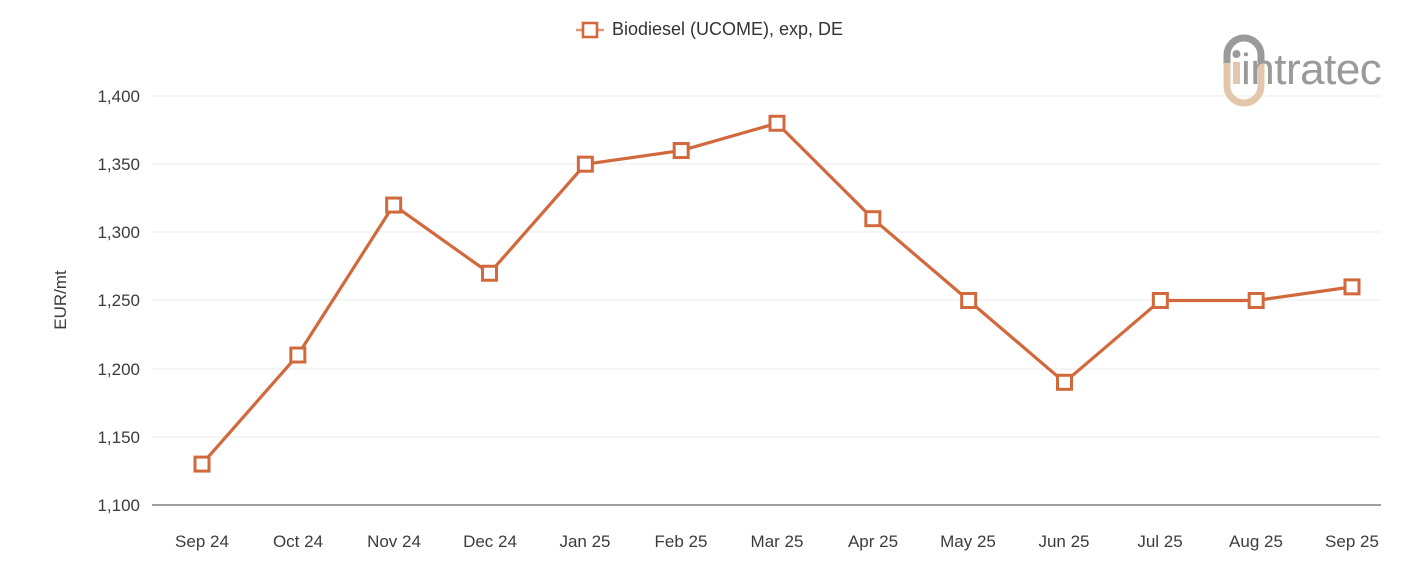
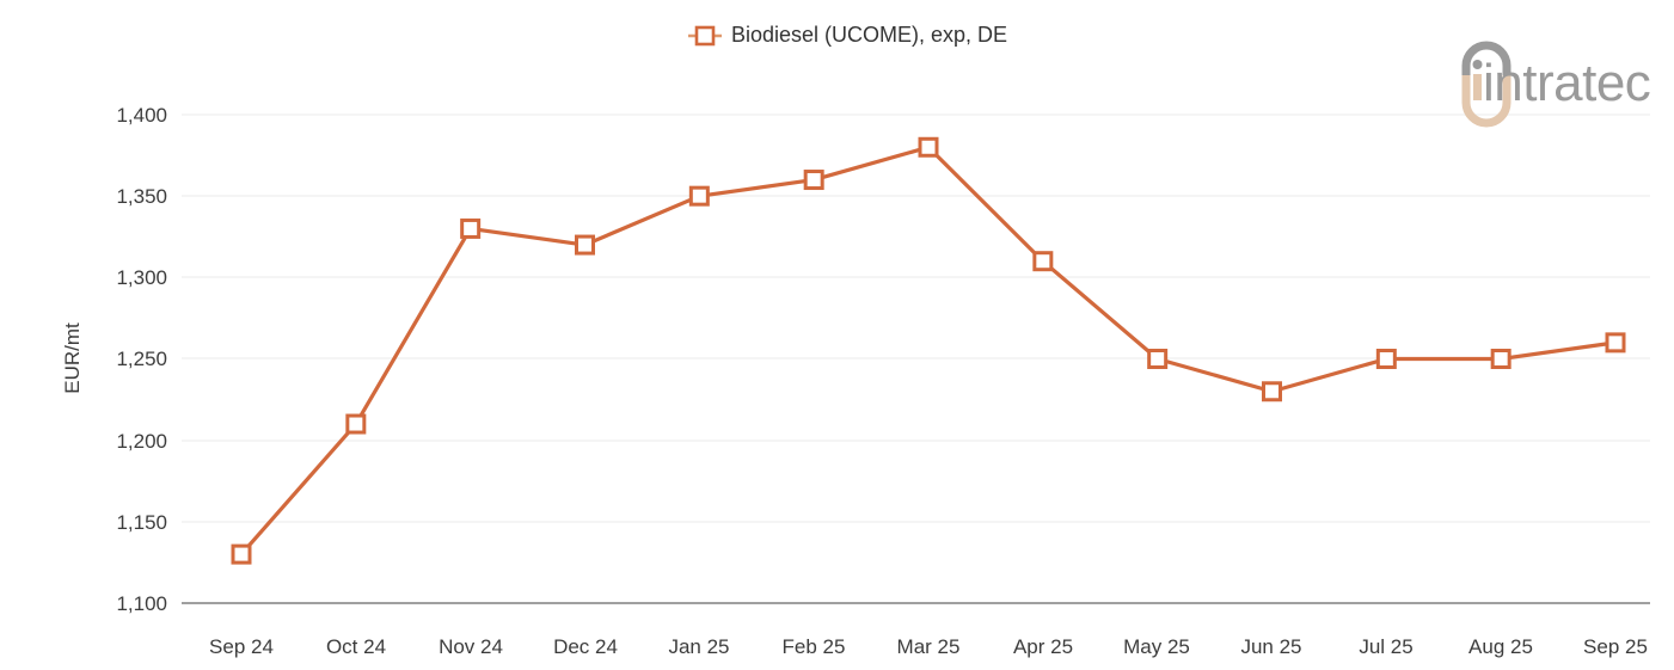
Nov 24: 1320 -> 1330
Dec 24: 1270 -> 1320
Jun 25: 1190 -> 1230
